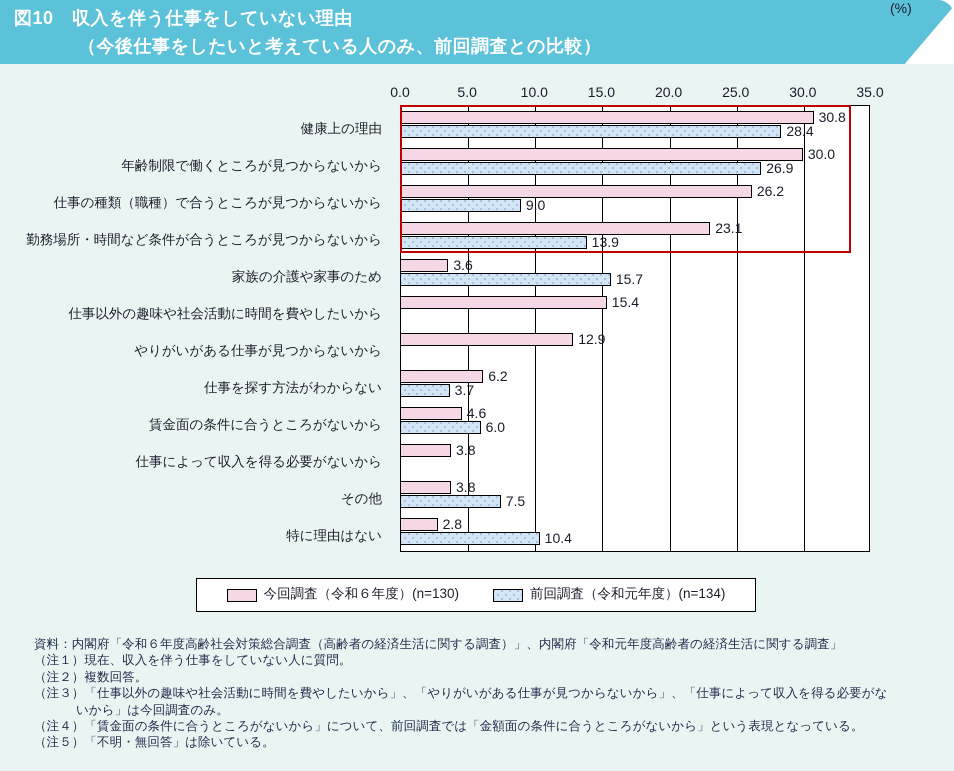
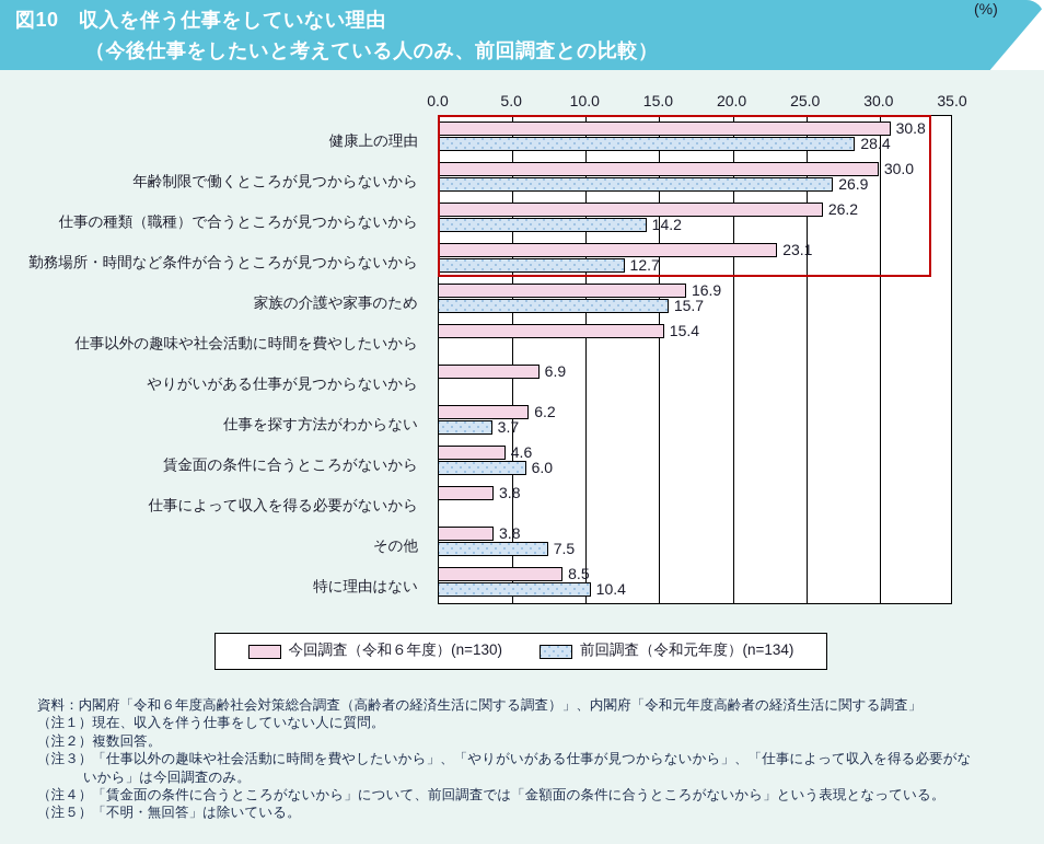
前回調査（令和元年度）(n=134)/仕事の種類（職種）で合うところが見つからないから: 9.0 -> 14.2
前回調査（令和元年度）(n=134)/勤務場所・時間など条件が合うところが見つからないから: 13.9 -> 12.7
今回調査（令和６年度）(n=130)/家族の介護や家事のため: 3.6 -> 16.9
今回調査（令和６年度）(n=130)/やりがいがある仕事が見つからないから: 12.9 -> 6.9
今回調査（令和６年度）(n=130)/特に理由はない: 2.8 -> 8.5
